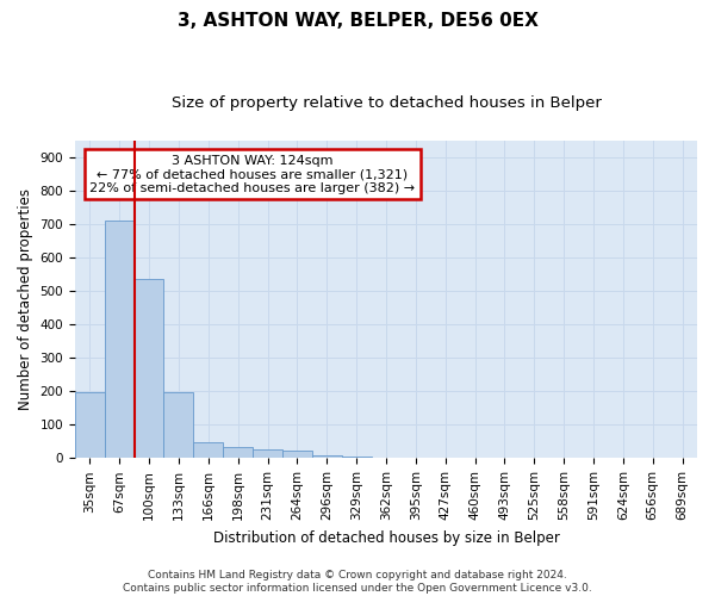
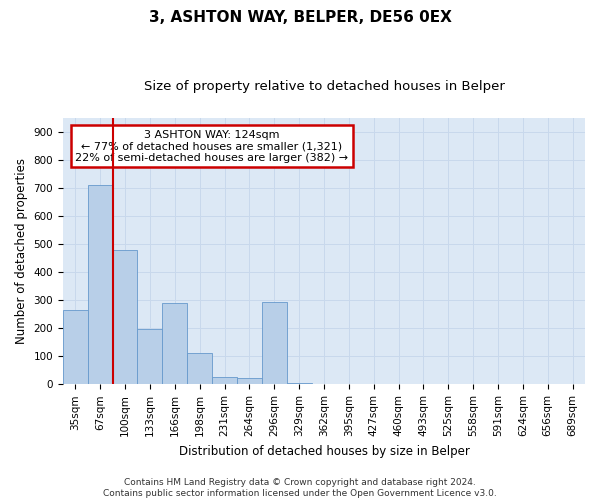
35sqm: 197 -> 265
100sqm: 537 -> 480
166sqm: 47 -> 290
198sqm: 32 -> 110
296sqm: 10 -> 295
